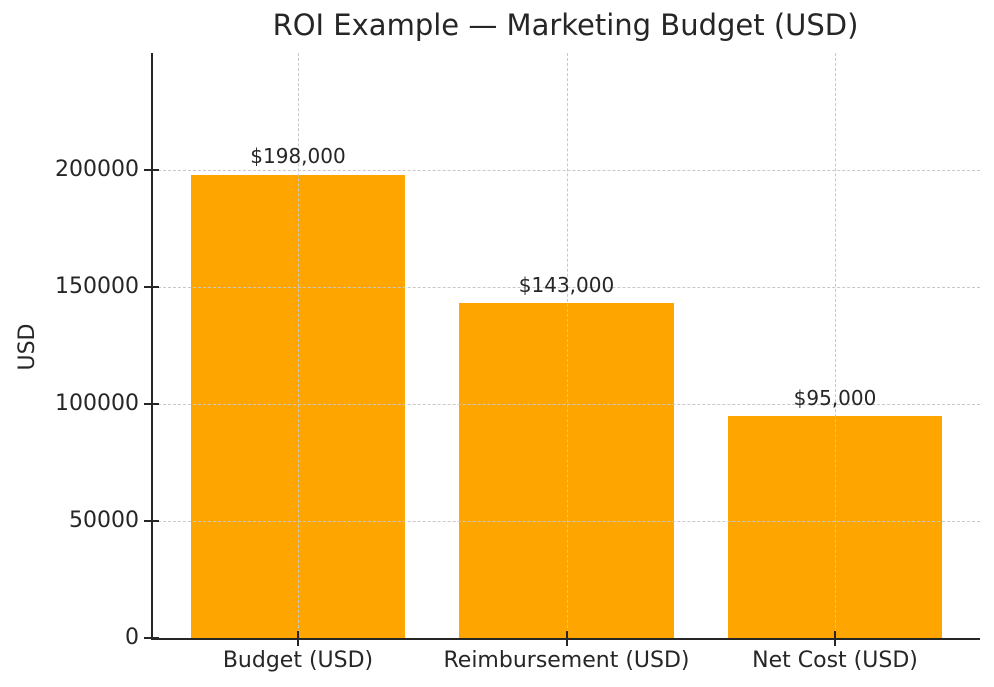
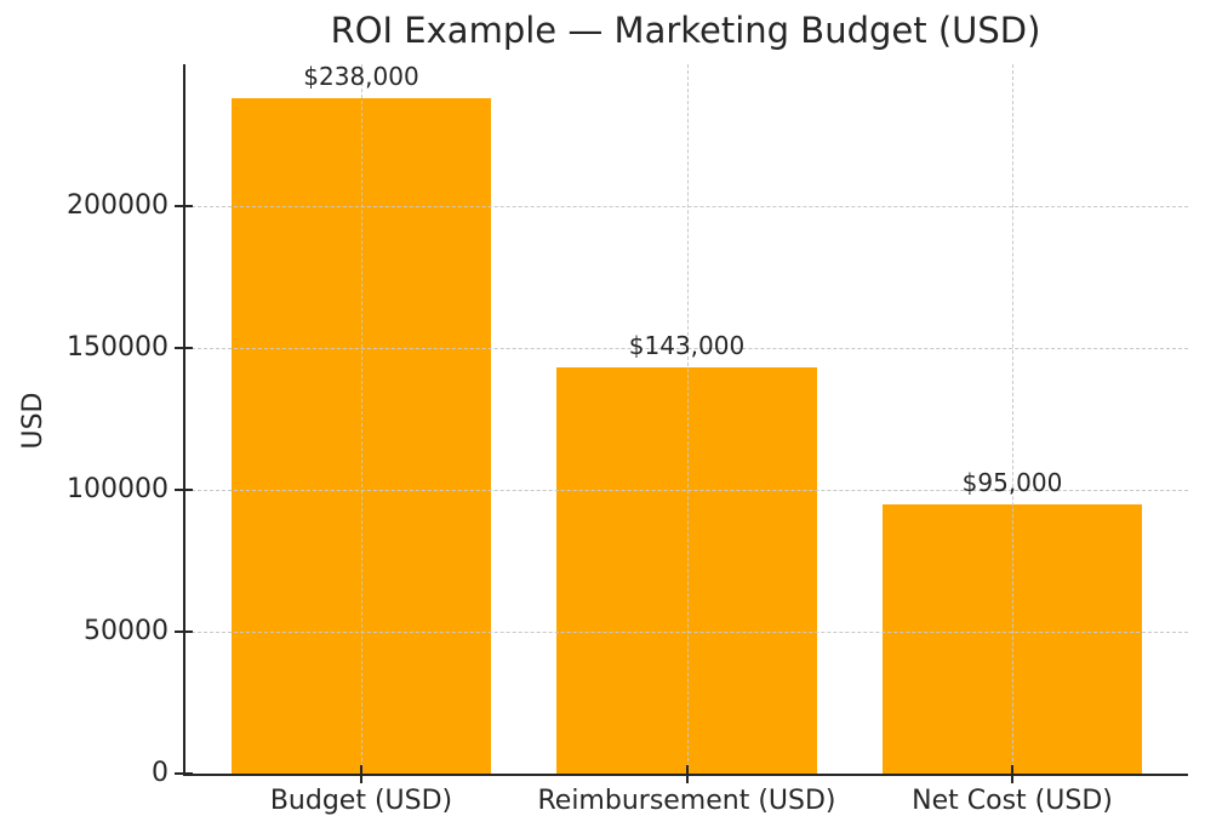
Budget (USD): $198,000 -> $238,000
